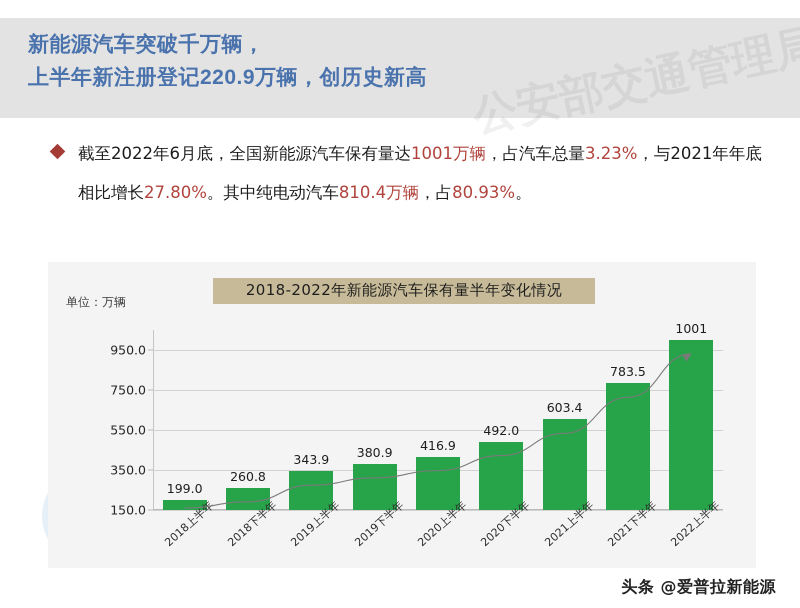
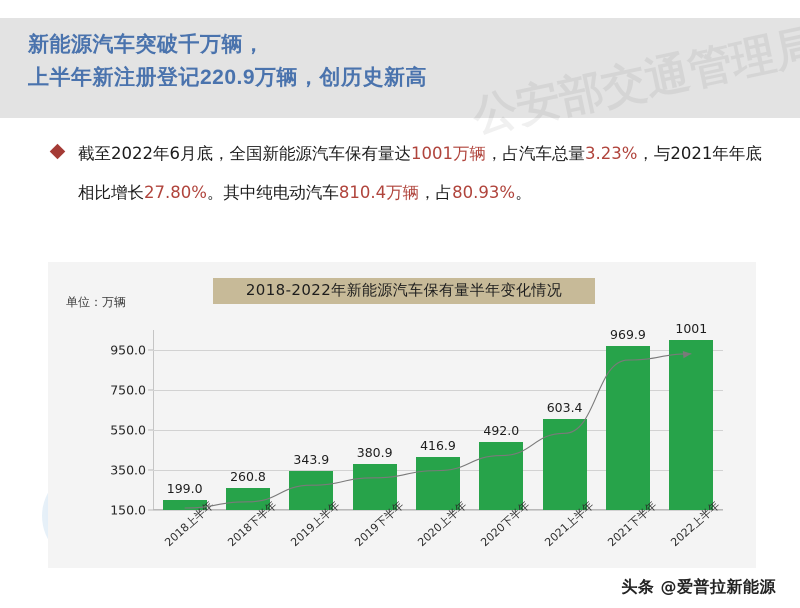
2021下半年: 783.5 -> 969.9
